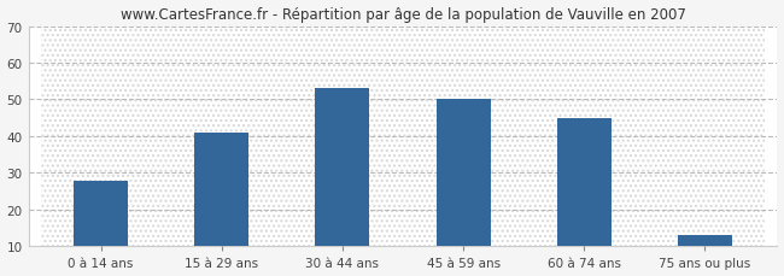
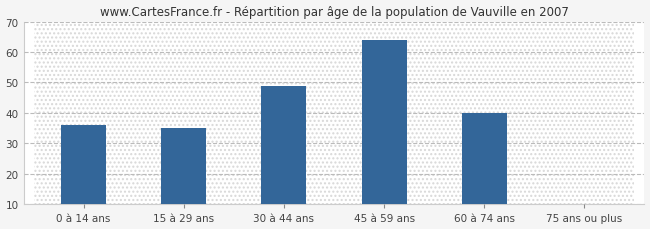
0 à 14 ans: 28 -> 36
15 à 29 ans: 41 -> 35
30 à 44 ans: 53 -> 49
45 à 59 ans: 50 -> 64
60 à 74 ans: 45 -> 40
75 ans ou plus: 13 -> 10
